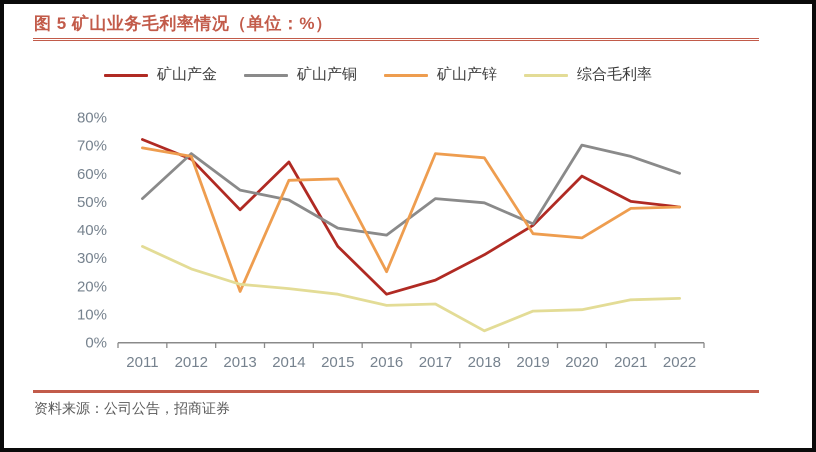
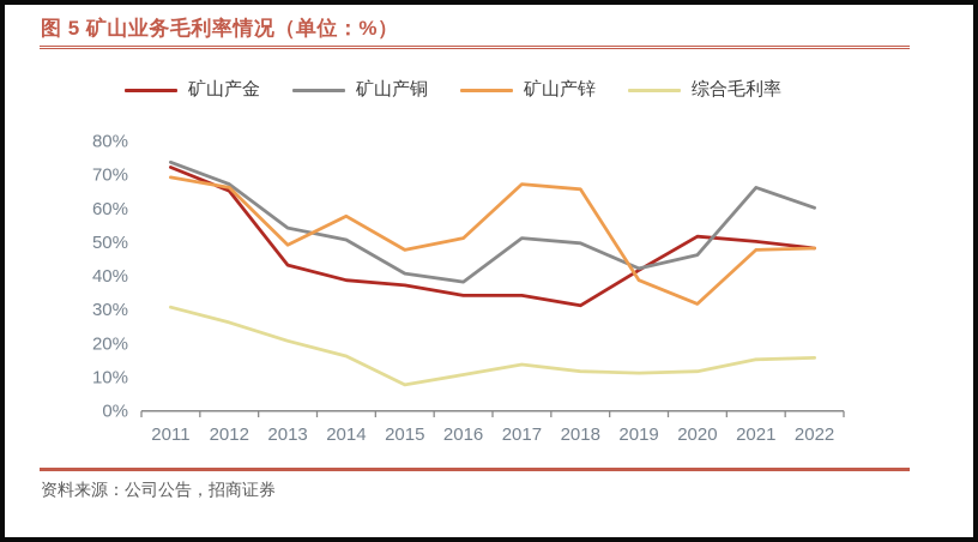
矿山产铜/2011: 51% -> 74%
综合毛利率/2011: 34% -> 30%
矿山产金/2013: 47% -> 43%
矿山产锌/2013: 18% -> 49%
矿山产金/2014: 64% -> 38%
综合毛利率/2014: 19% -> 16%
矿山产金/2015: 34% -> 37%
矿山产锌/2015: 58% -> 48%
综合毛利率/2015: 17% -> 8%
矿山产金/2016: 17% -> 34%
矿山产锌/2016: 25% -> 51%
综合毛利率/2016: 13% -> 10%
矿山产金/2017: 22% -> 34%
综合毛利率/2018: 4% -> 12%
矿山产金/2020: 59% -> 52%
矿山产铜/2020: 70% -> 46%
矿山产锌/2020: 37% -> 32%
